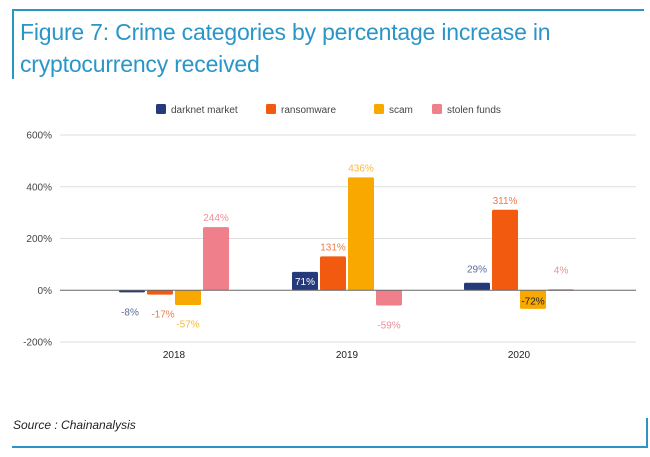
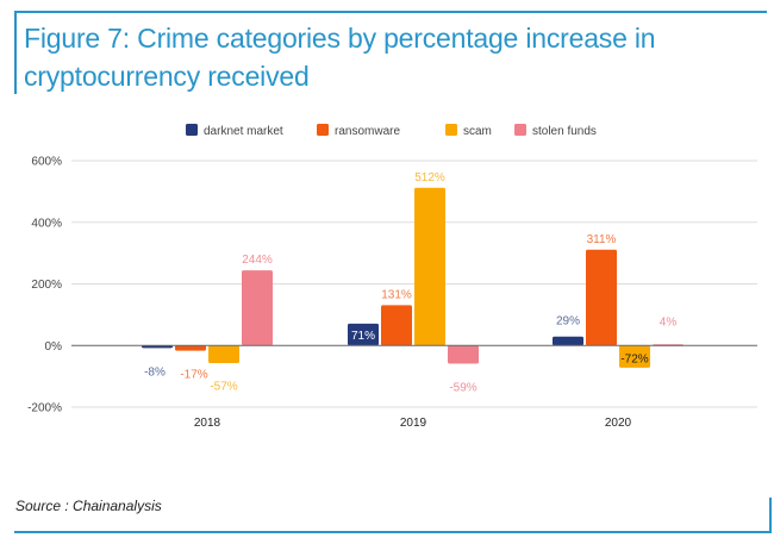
scam/2019: 436% -> 512%
